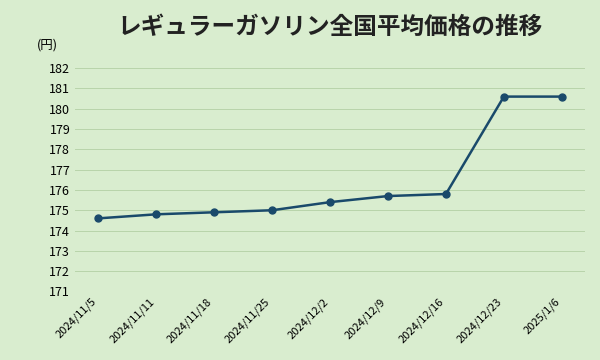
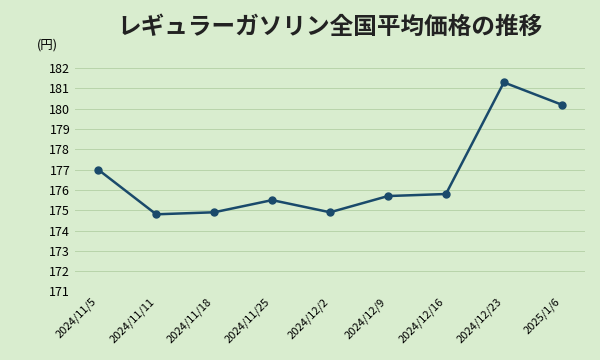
2024/11/5: 174.6 -> 177.0
2024/11/25: 175.0 -> 175.5
2024/12/2: 175.4 -> 174.9
2024/12/23: 180.6 -> 181.3
2025/1/6: 180.6 -> 180.2
